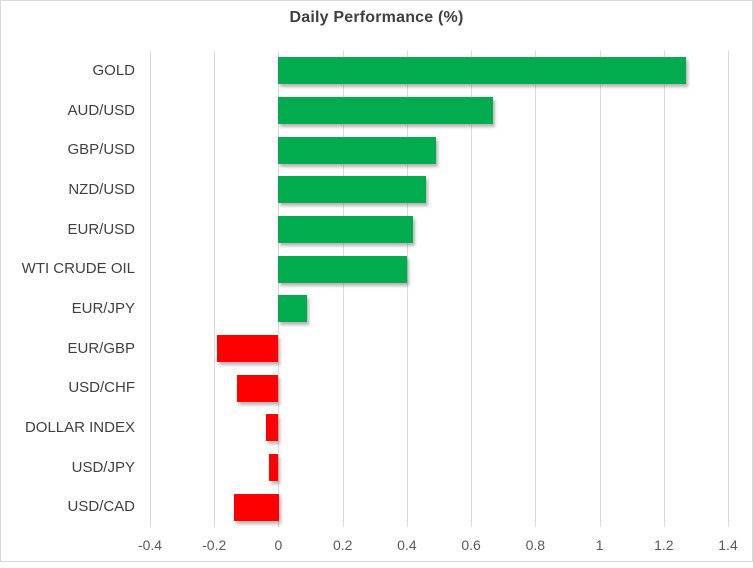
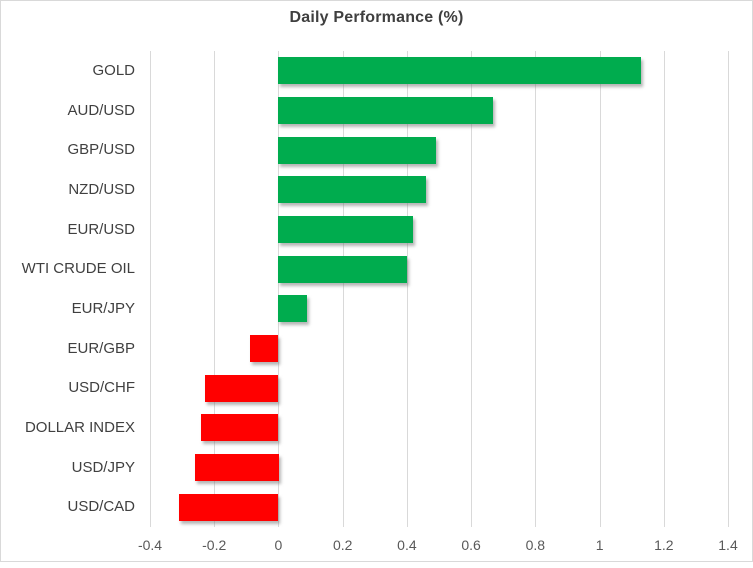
GOLD: 1.27 -> 1.13
EUR/GBP: -0.19 -> -0.09
USD/CHF: -0.13 -> -0.23
DOLLAR INDEX: -0.04 -> -0.24
USD/JPY: -0.03 -> -0.26
USD/CAD: -0.14 -> -0.31
